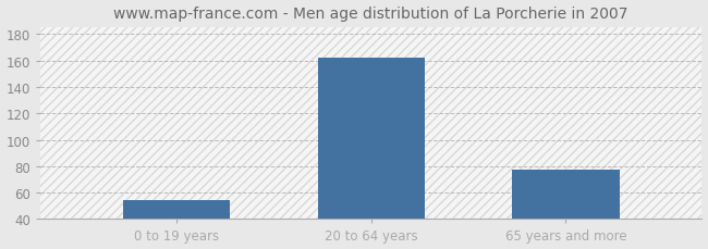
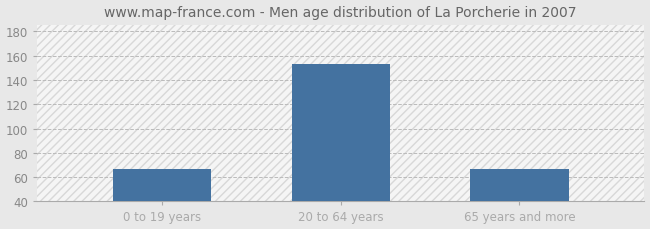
0 to 19 years: 54 -> 67
20 to 64 years: 162 -> 153
65 years and more: 77 -> 67
